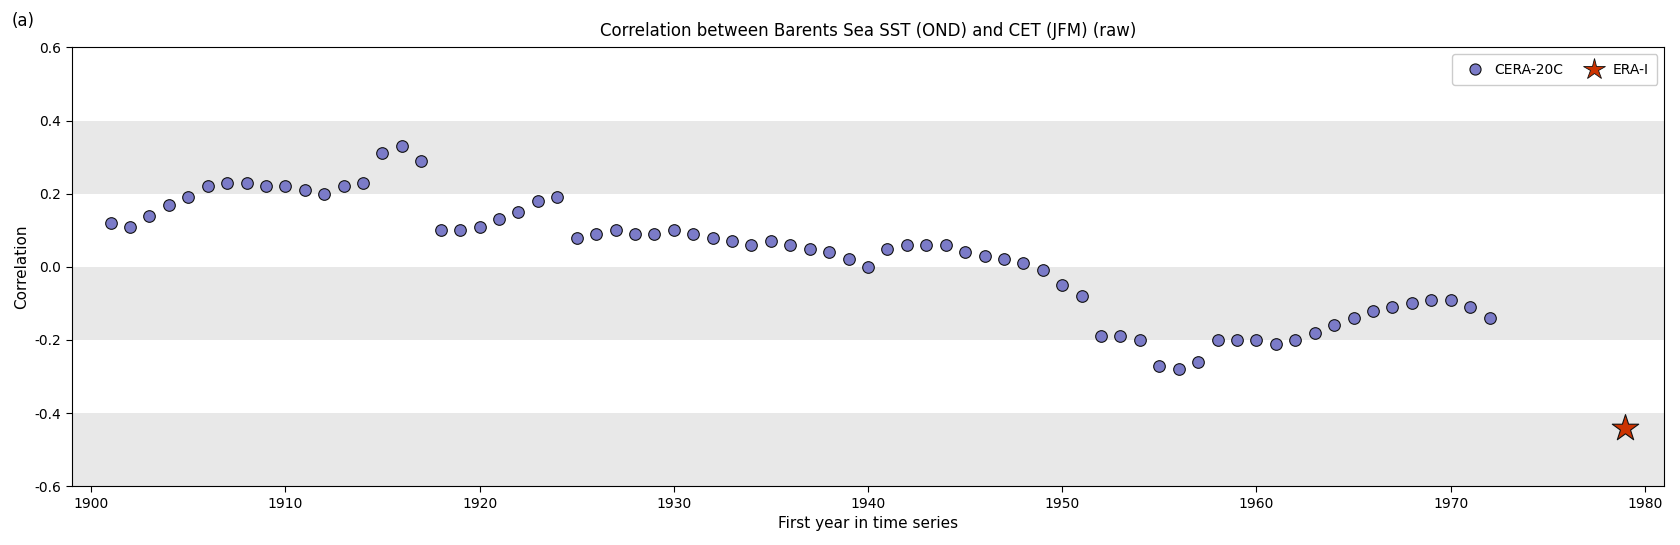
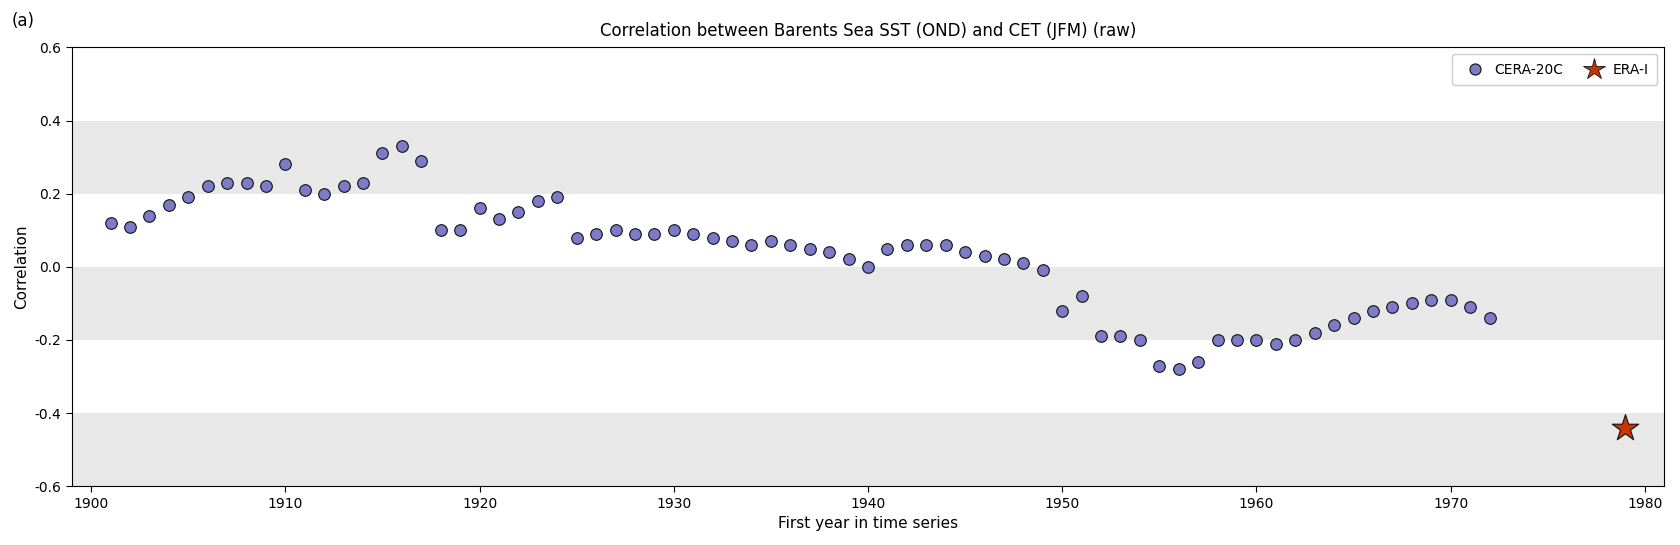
CERA-20C/1910: 0.22 -> 0.28
CERA-20C/1920: 0.11 -> 0.16
CERA-20C/1950: -0.05 -> -0.12
